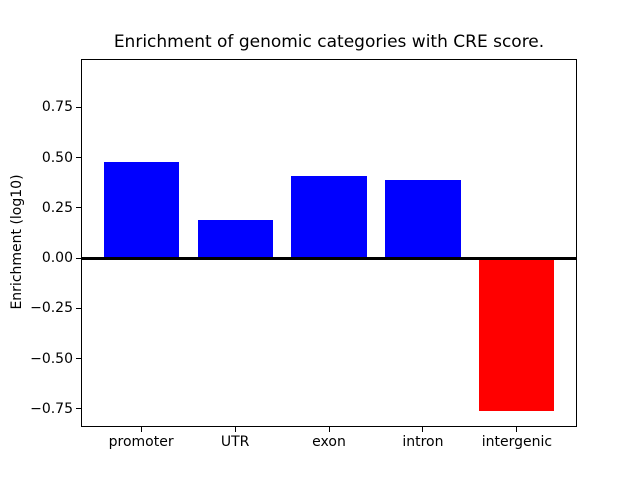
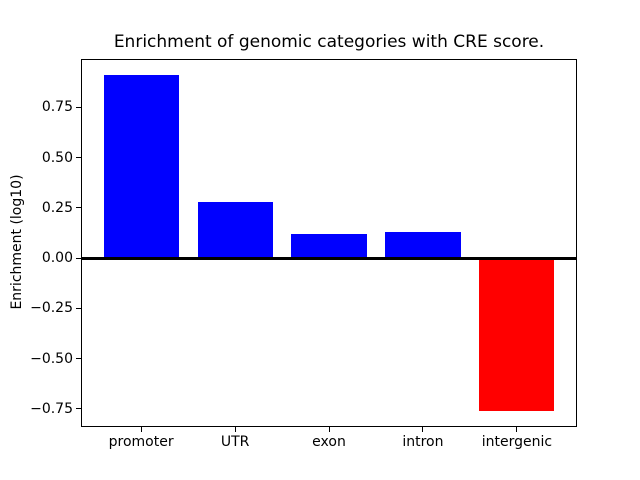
promoter: 0.48 -> 0.91
UTR: 0.19 -> 0.28
exon: 0.41 -> 0.12
intron: 0.39 -> 0.13
